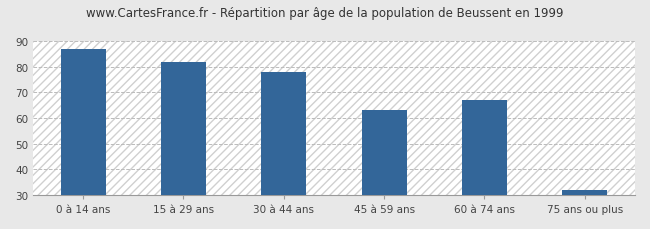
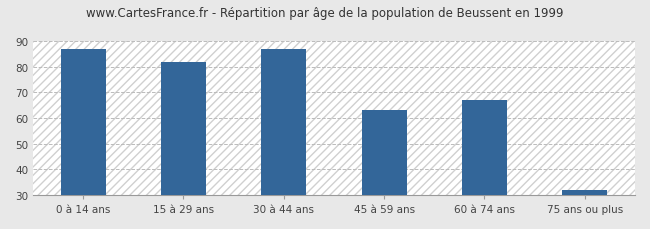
30 à 44 ans: 78 -> 87
